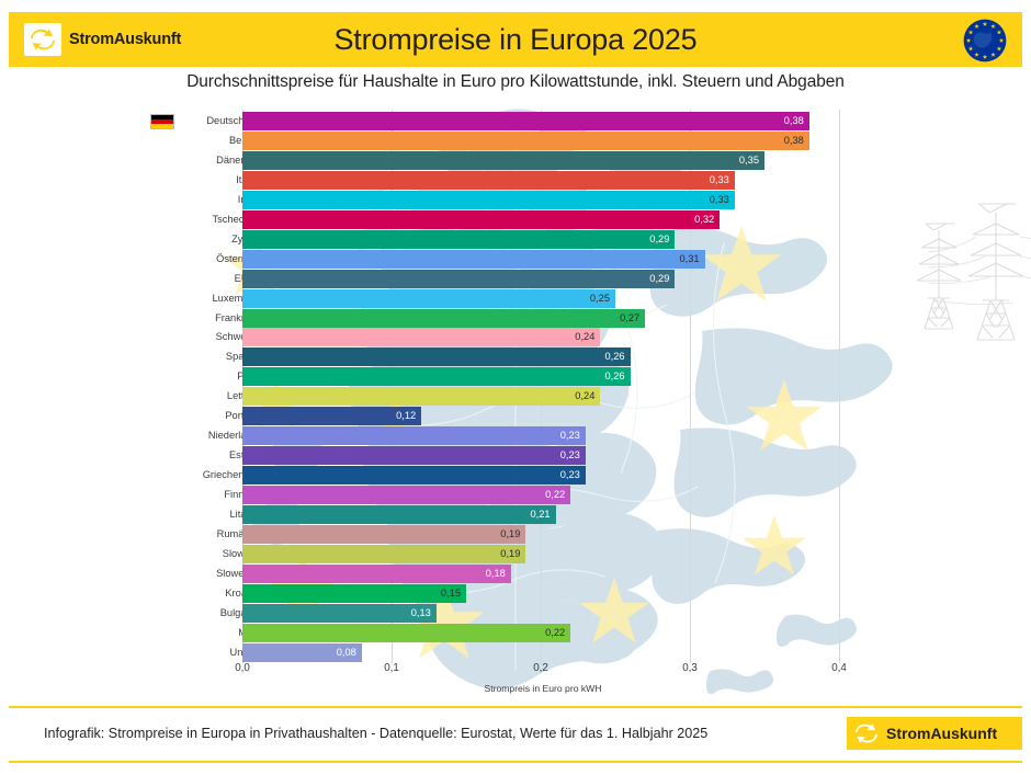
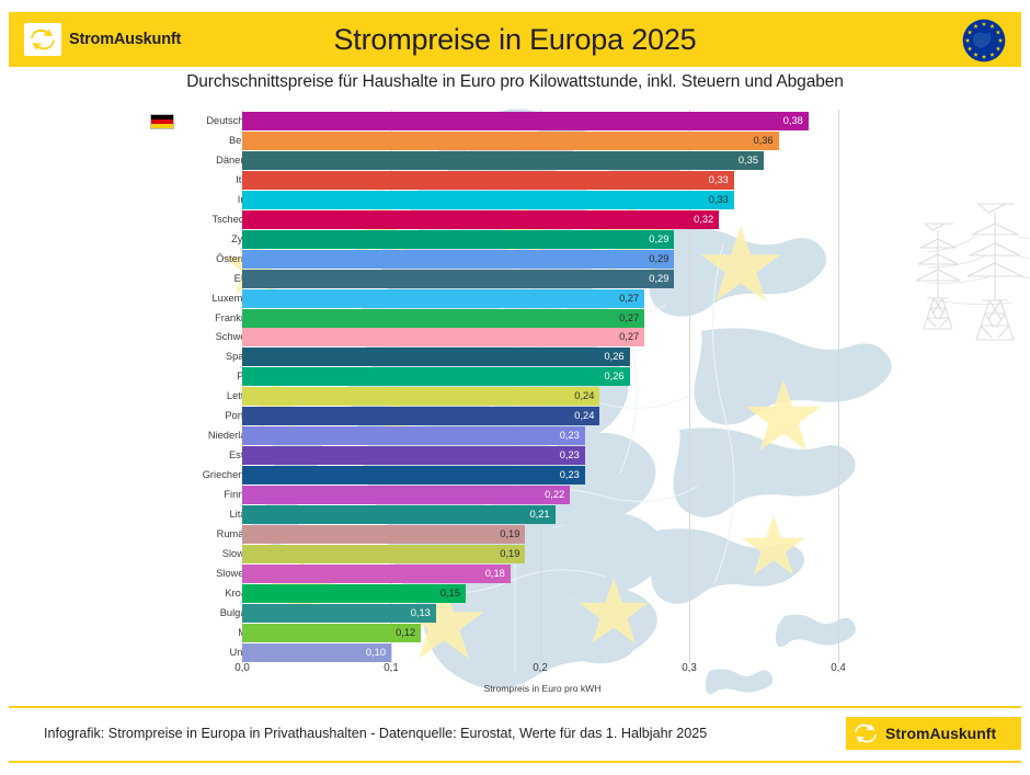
Belgien: 0,38 -> 0,36
Österreich: 0,31 -> 0,29
Luxemburg: 0,25 -> 0,27
Schweden: 0,24 -> 0,27
Portugal: 0,12 -> 0,24
Malta: 0,22 -> 0,12
Ungarn: 0,08 -> 0,10
